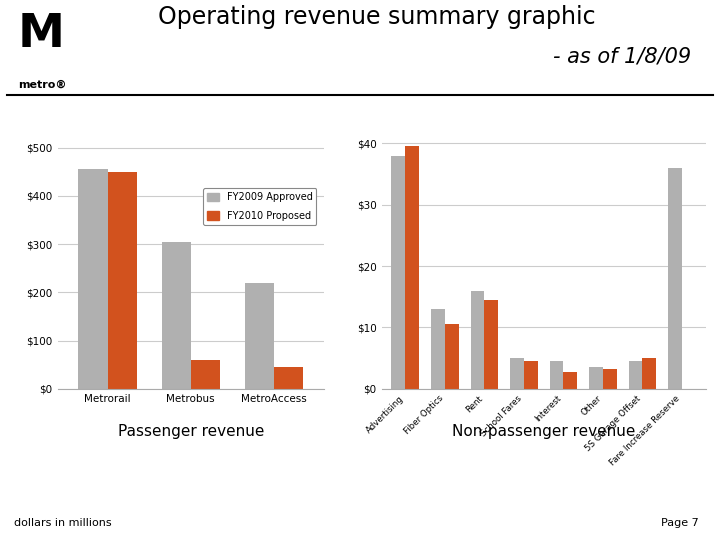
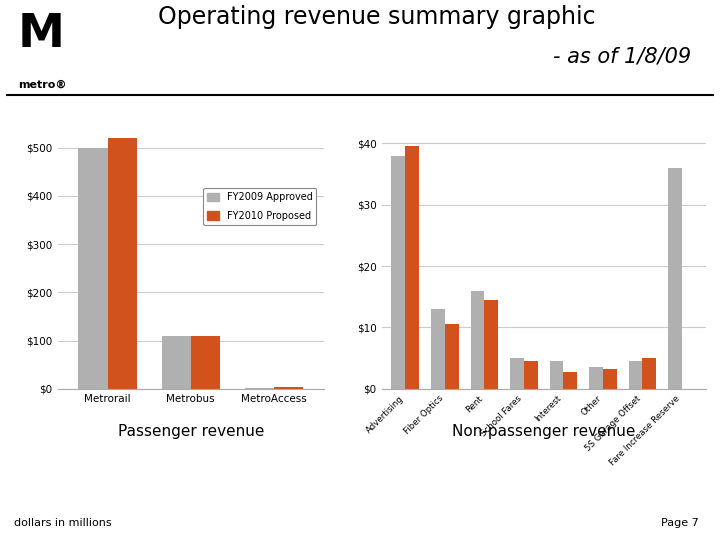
FY2009 Approved/Metrorail: $455 -> $500
FY2010 Proposed/Metrorail: $450 -> $520
FY2009 Approved/Metrobus: $305 -> $110
FY2010 Proposed/Metrobus: $60 -> $110
FY2009 Approved/MetroAccess: $220 -> $2
FY2010 Proposed/MetroAccess: $45 -> $4
